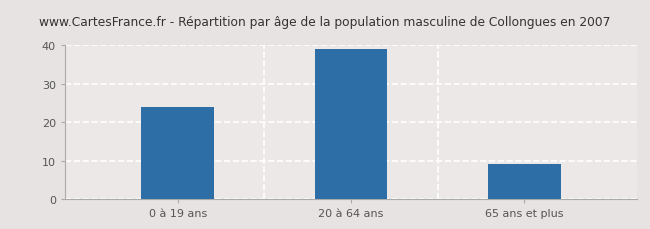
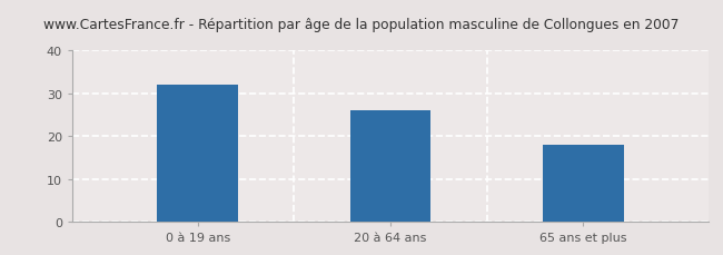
0 à 19 ans: 24 -> 32
20 à 64 ans: 39 -> 26
65 ans et plus: 9 -> 18
